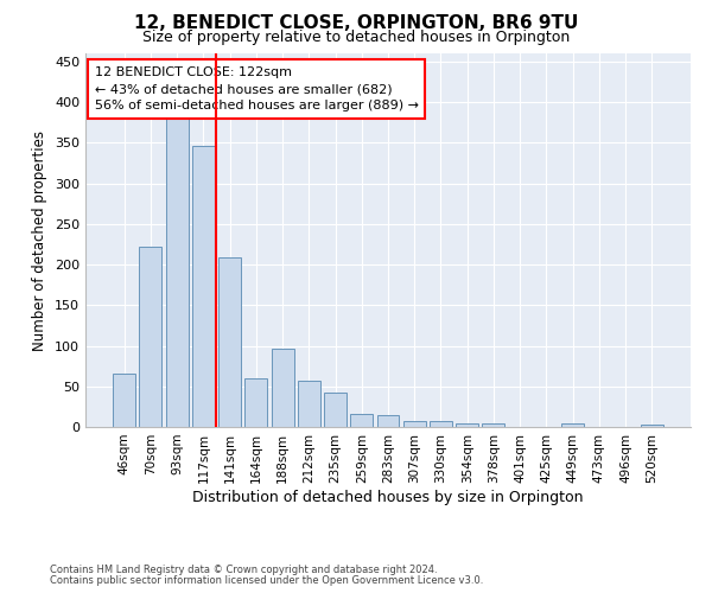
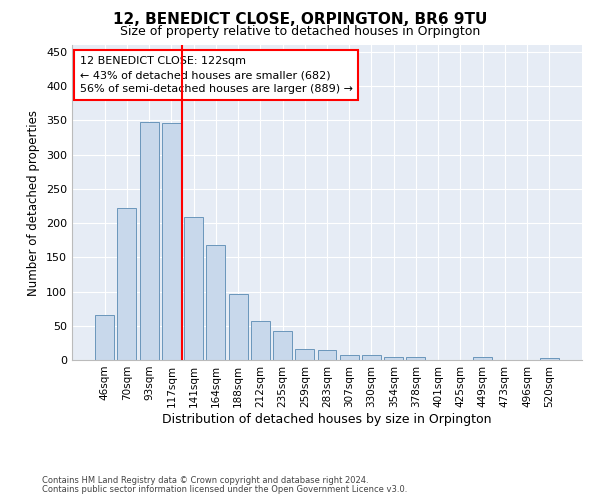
93sqm: 382 -> 347
164sqm: 60 -> 168
